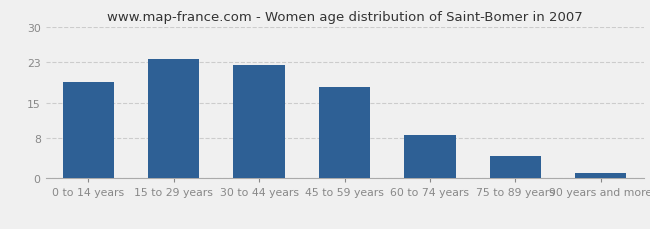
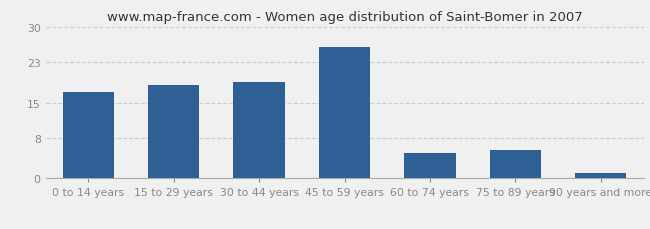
0 to 14 years: 19.0 -> 17.0
15 to 29 years: 23.5 -> 18.4
30 to 44 years: 22.5 -> 19.0
45 to 59 years: 18.0 -> 26.0
60 to 74 years: 8.5 -> 5.0
75 to 89 years: 4.5 -> 5.6
